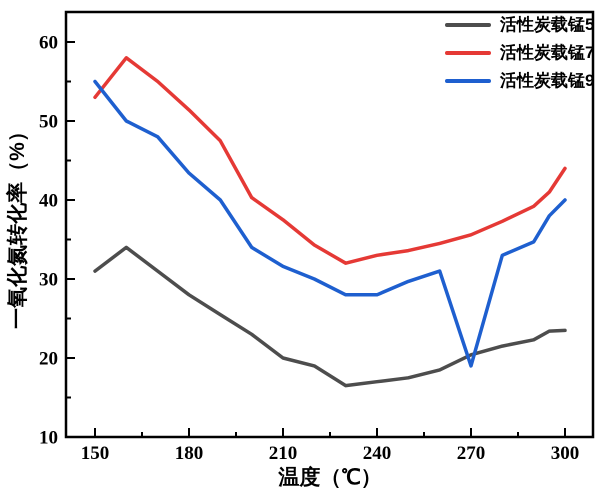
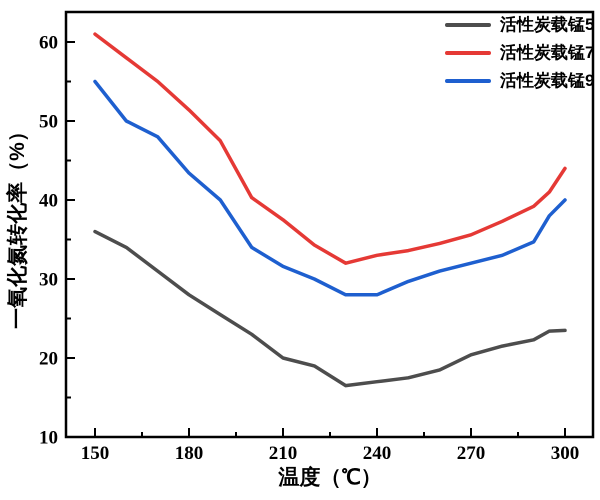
活性炭载锰5/150: 31 -> 36
活性炭载锰7/150: 53 -> 61
活性炭载锰9/270: 19 -> 32
